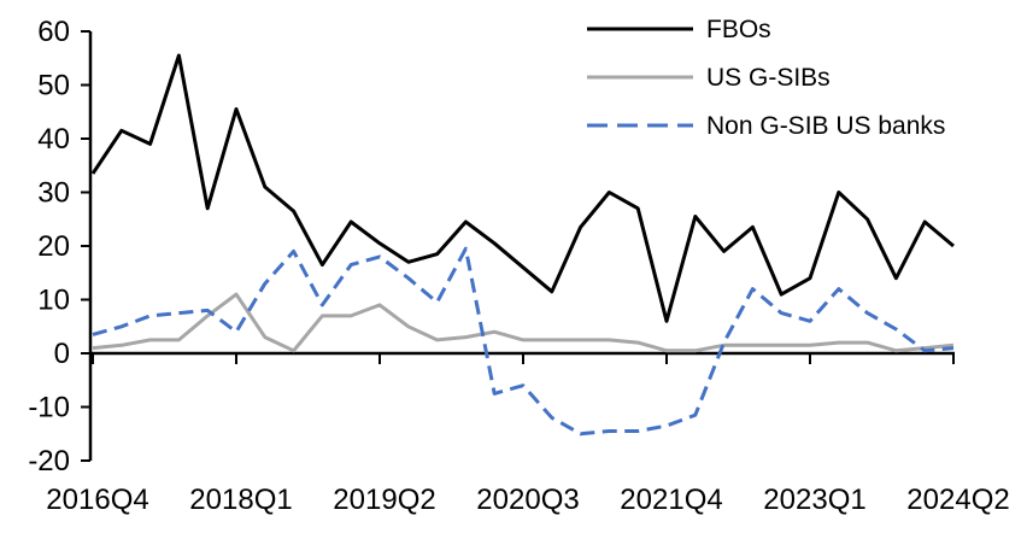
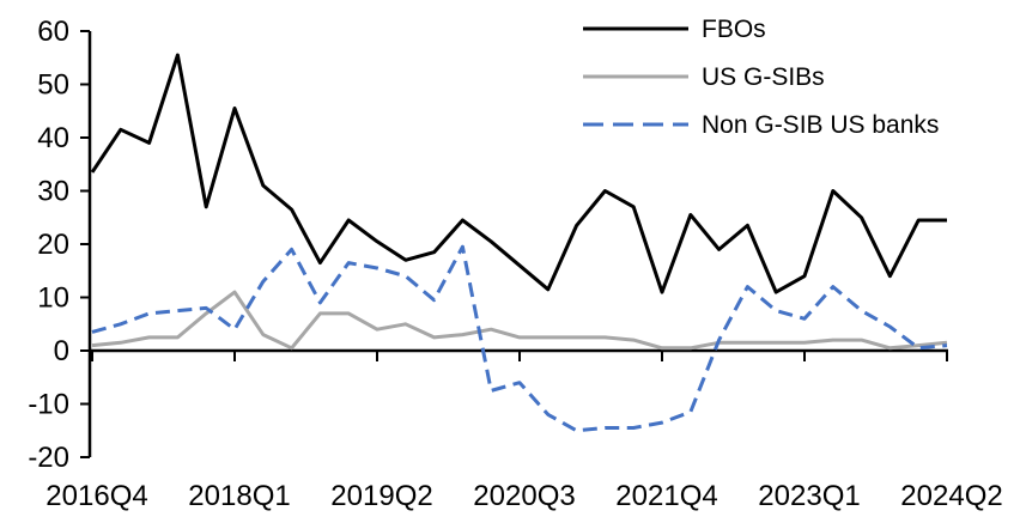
US G-SIBs/2019Q2: 9 -> 4
Non G-SIB US banks/2019Q2: 18 -> 16
FBOs/2021Q4: 6 -> 11
FBOs/2024Q2: 20 -> 24
